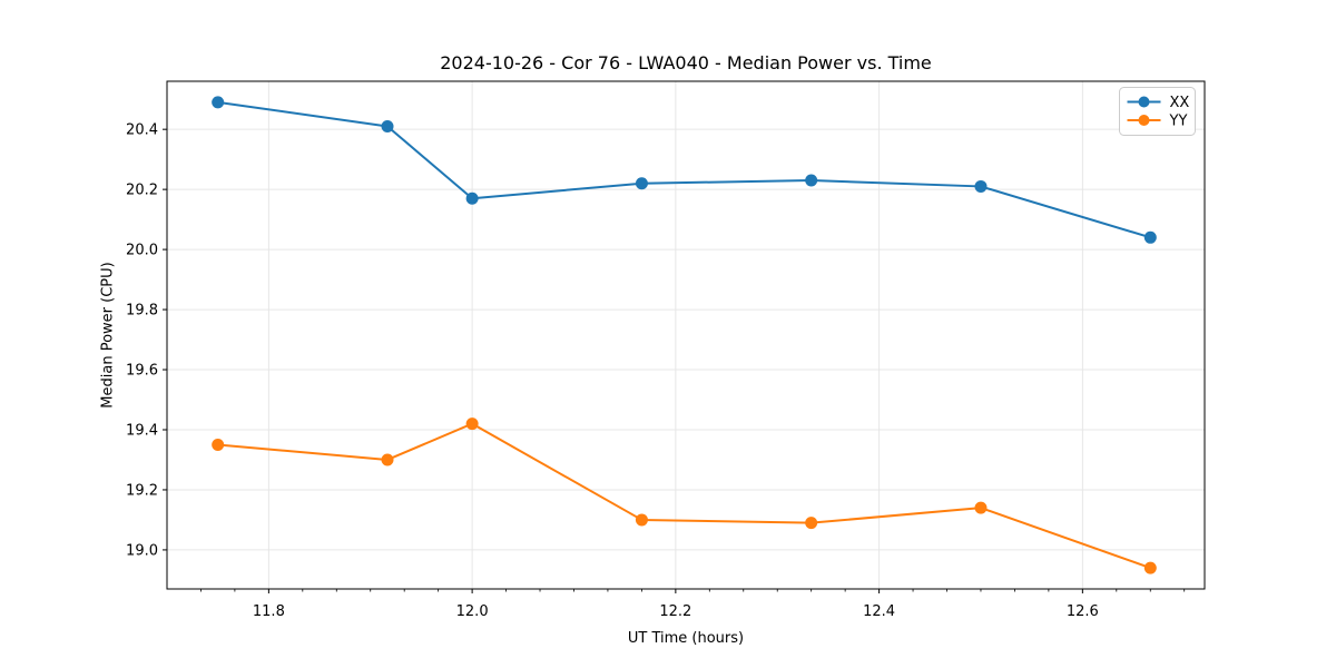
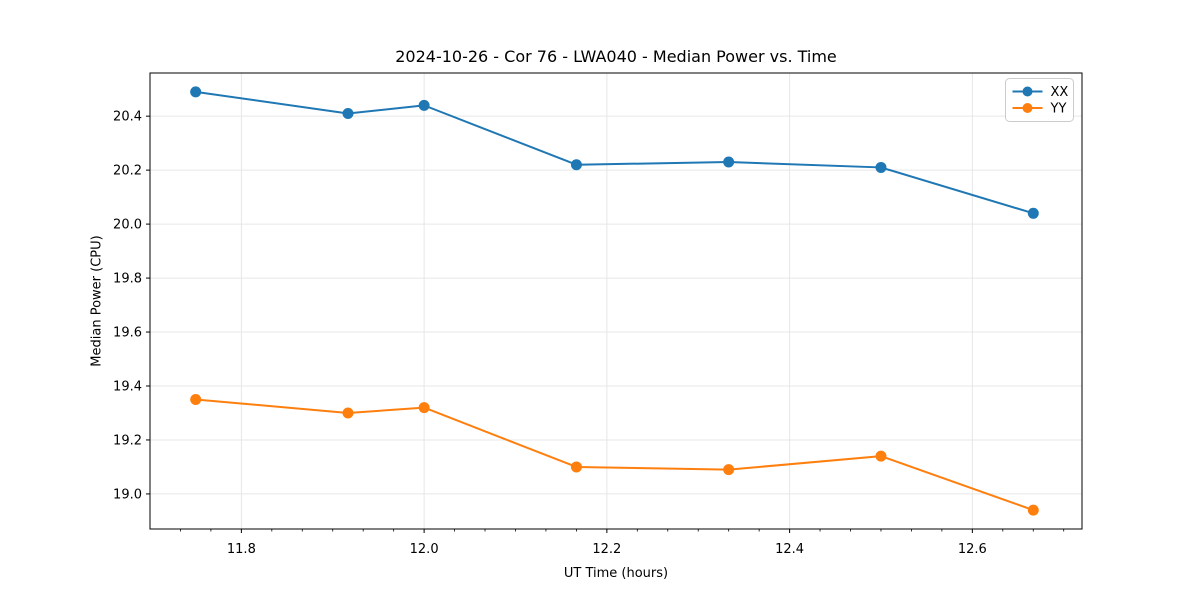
XX/12.0: 20.17 -> 20.44
YY/12.0: 19.42 -> 19.32
